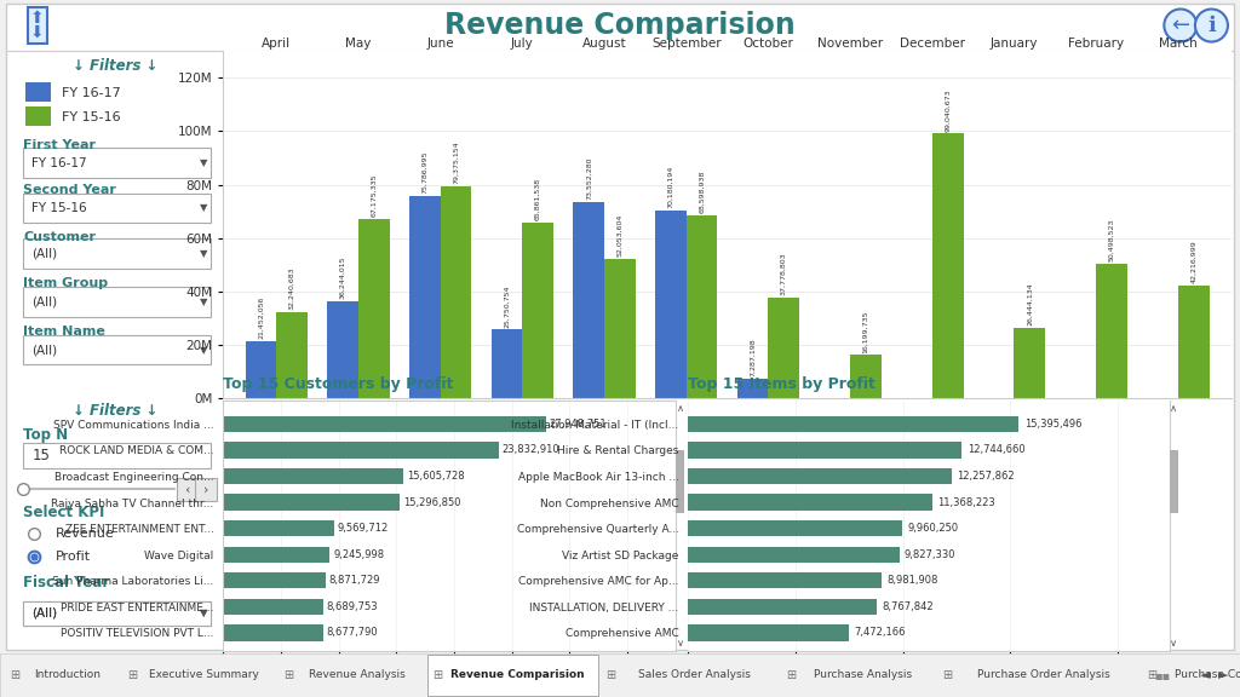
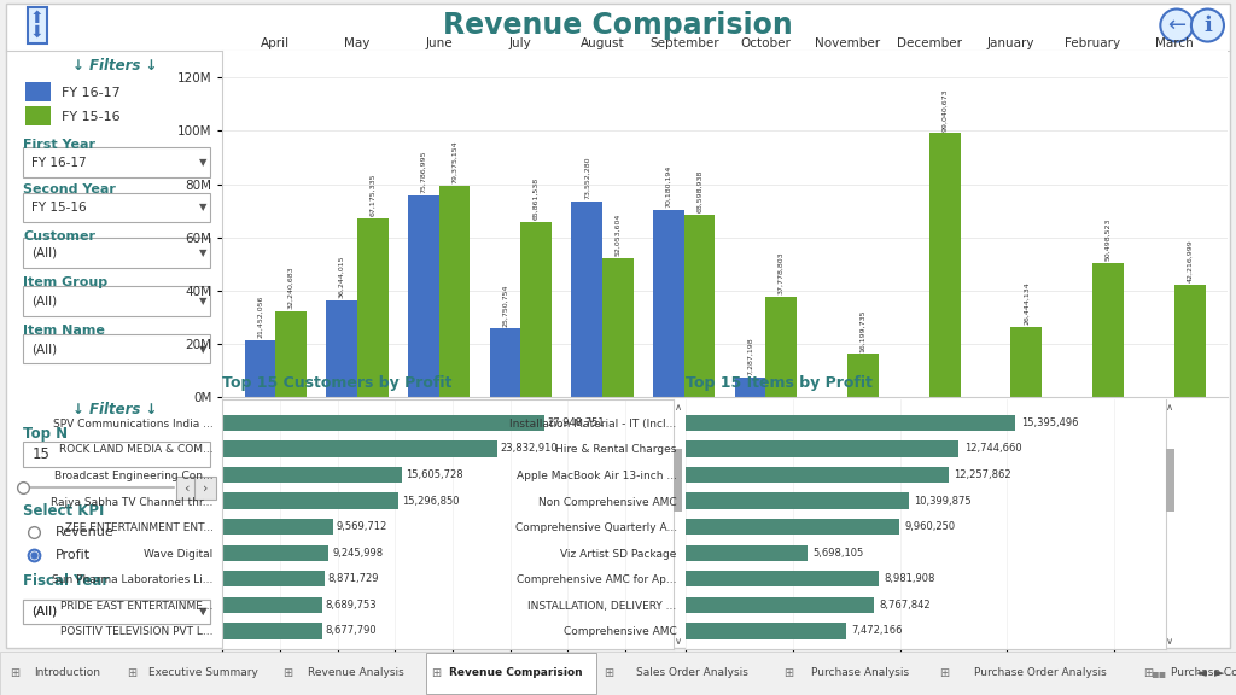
Non Comprehensive AMC: 11,368,223 -> 10,399,875
Viz Artist SD Package: 9,827,330 -> 5,698,105
